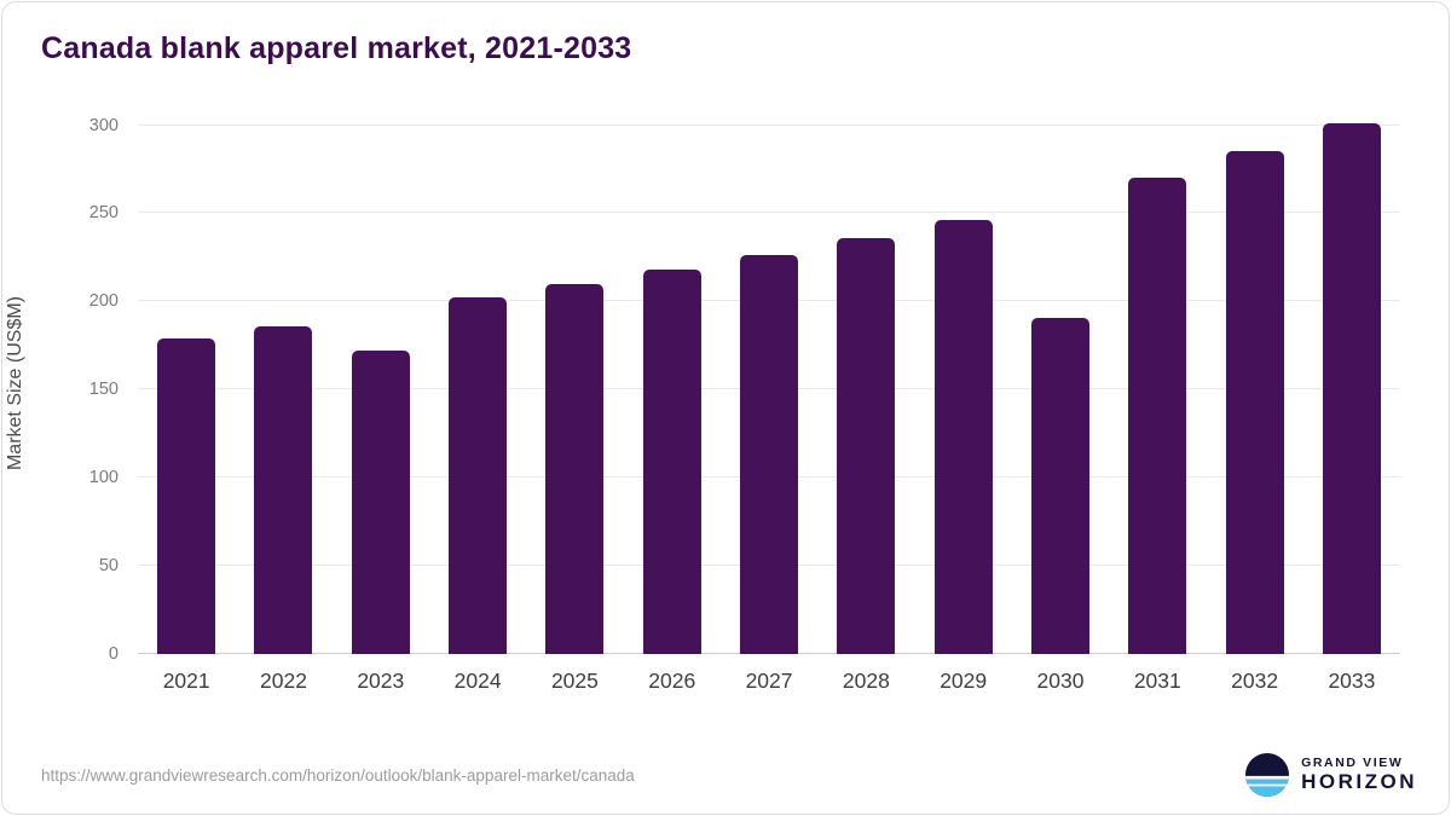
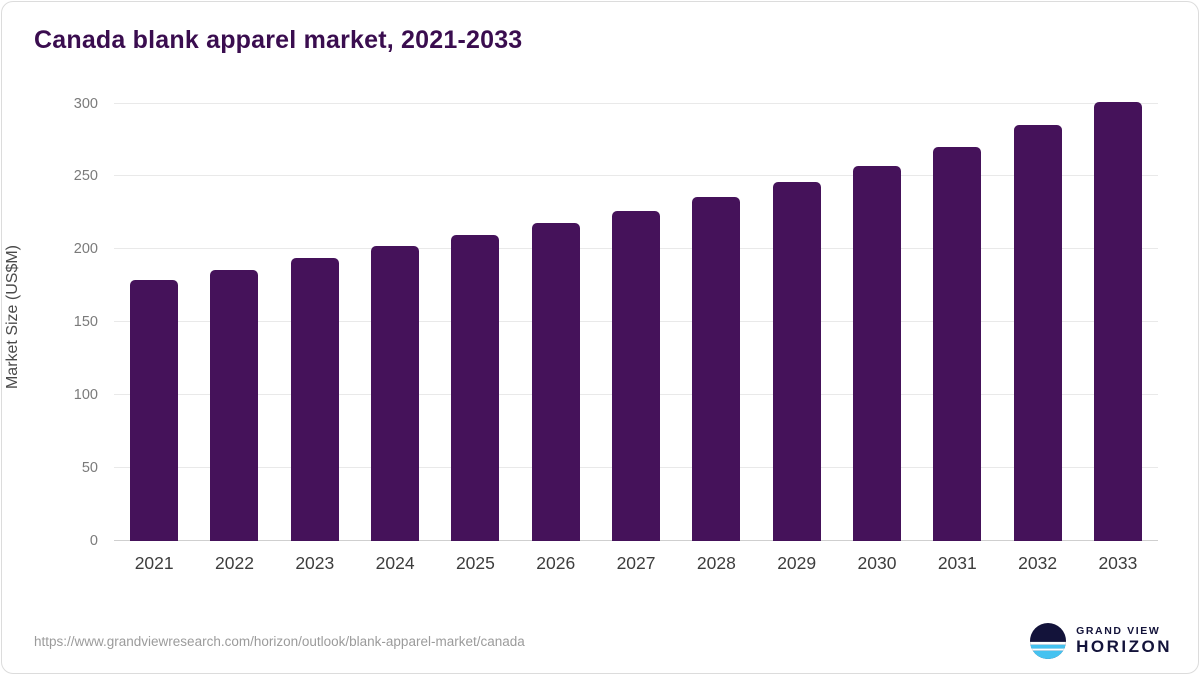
2023: 172 -> 194
2030: 191 -> 257
